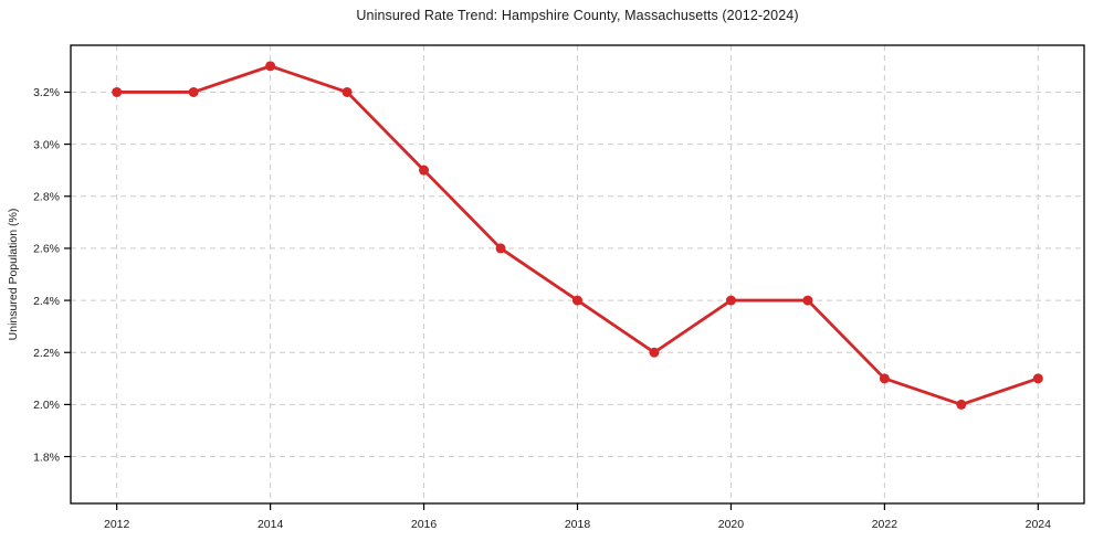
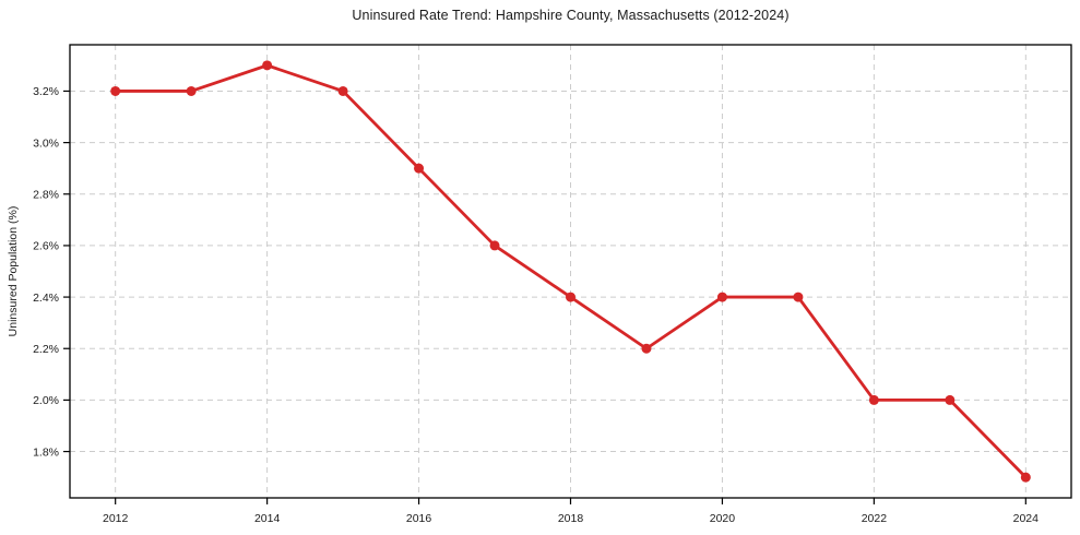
2022: 2.1% -> 2.0%
2024: 2.1% -> 1.7%
